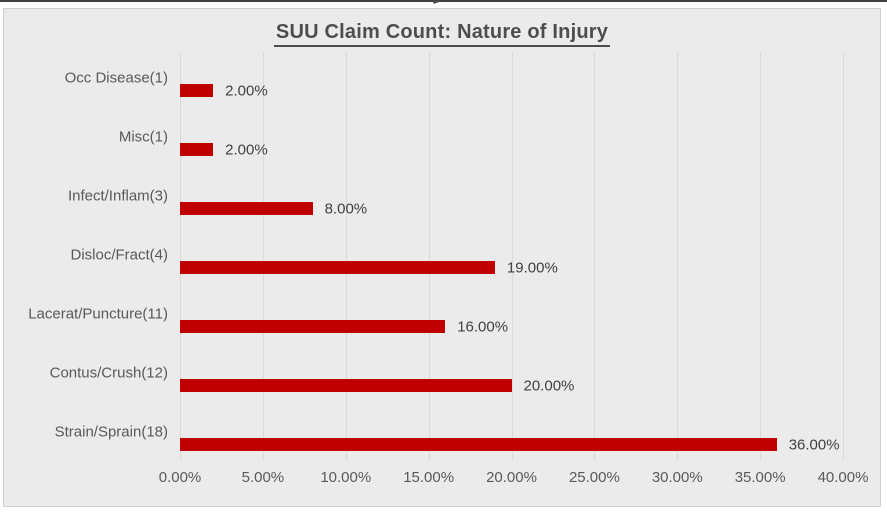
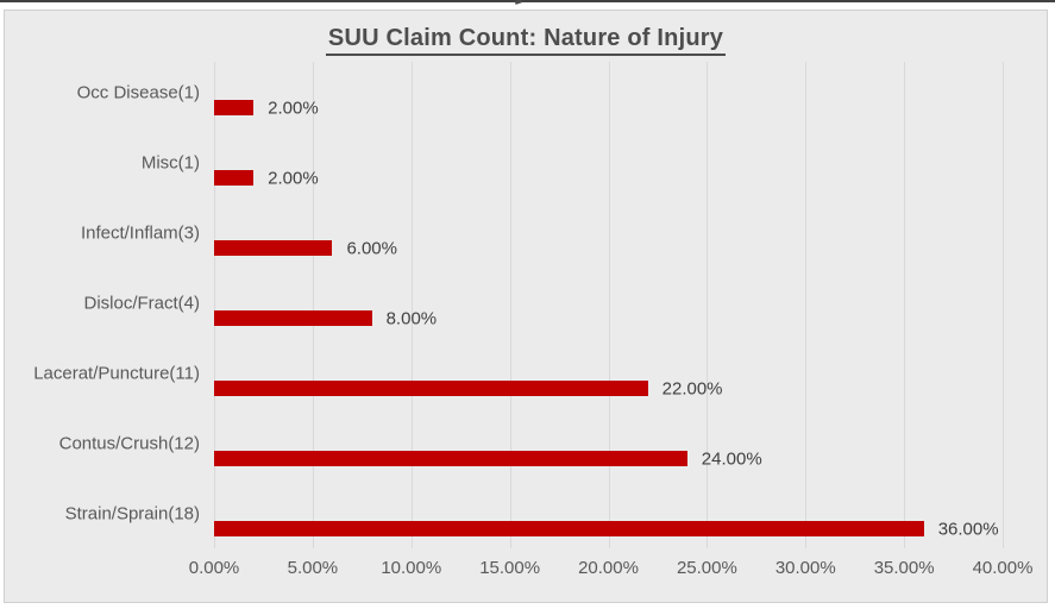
Infect/Inflam(3): 8.00% -> 6.00%
Disloc/Fract(4): 19.00% -> 8.00%
Lacerat/Puncture(11): 16.00% -> 22.00%
Contus/Crush(12): 20.00% -> 24.00%
